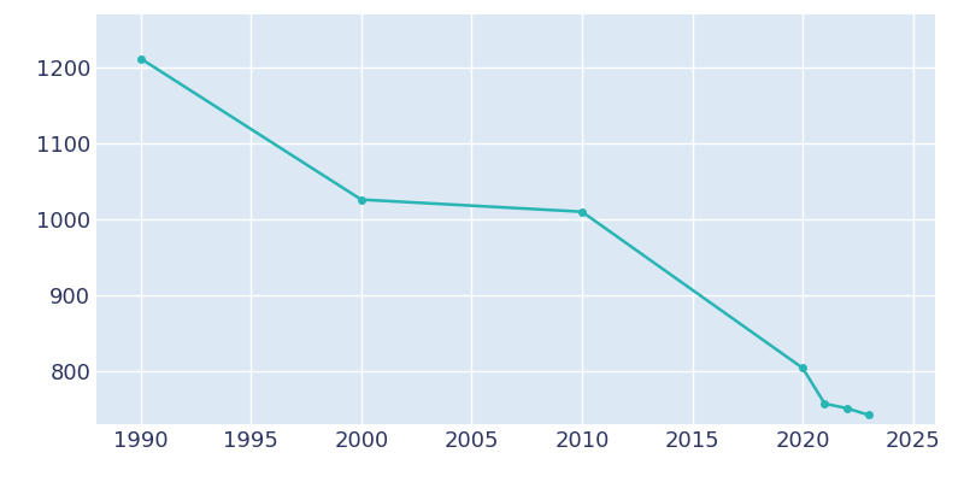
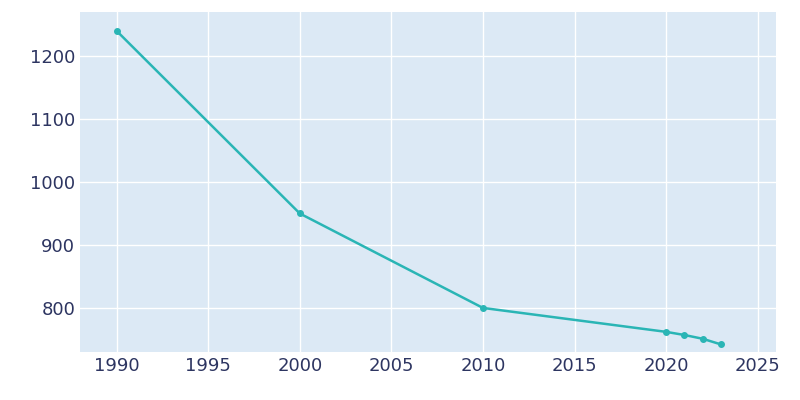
1990: 1212 -> 1240
2000: 1026 -> 950
2010: 1010 -> 800
2020: 804 -> 762
